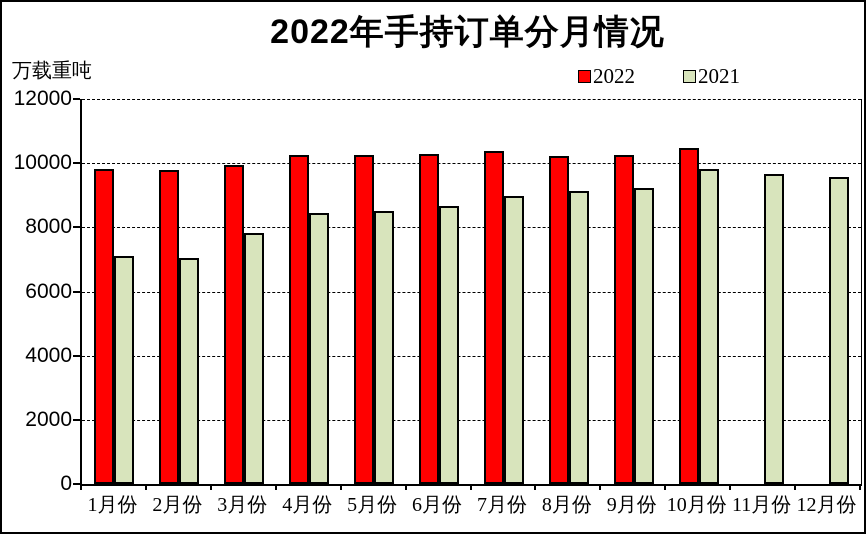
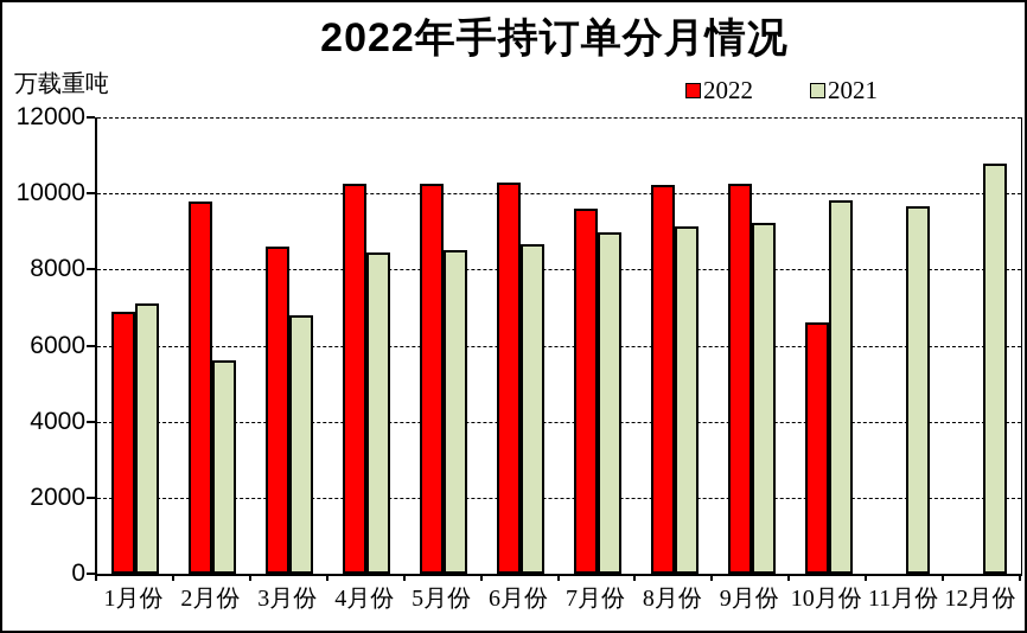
2022/1月份: 9800 -> 6900
2021/2月份: 7000 -> 5600
2022/3月份: 9900 -> 8600
2021/3月份: 7800 -> 6800
2022/7月份: 10400 -> 9600
2022/10月份: 10500 -> 6600
2021/12月份: 9600 -> 10800
